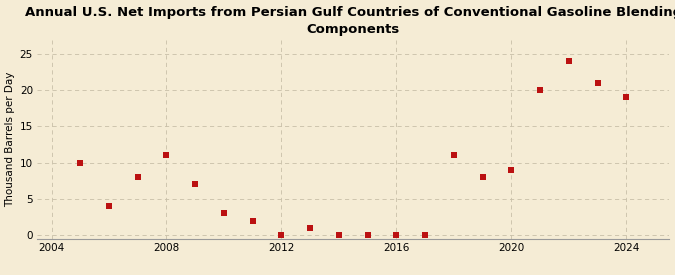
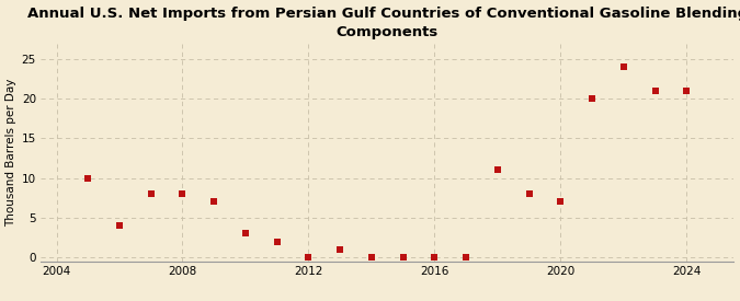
2008: 11 -> 8
2020: 9 -> 7
2024: 19 -> 21
